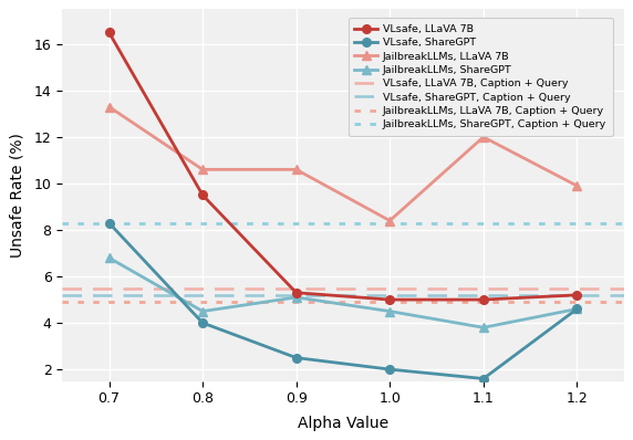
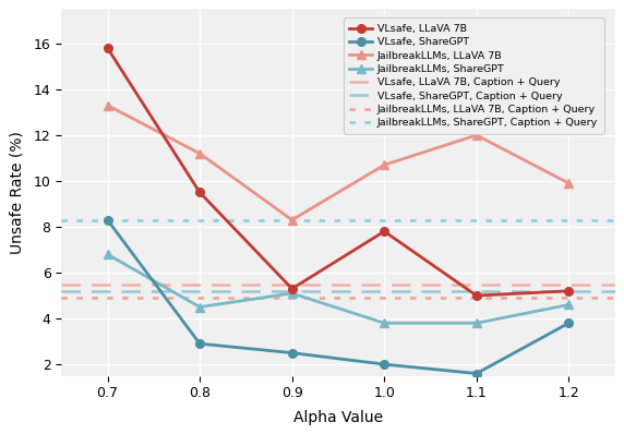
VLsafe, LLaVA 7B/0.7: 16.5 -> 15.8
VLsafe, ShareGPT/0.8: 4.0 -> 2.9
JailbreakLLMs, LLaVA 7B/0.8: 10.6 -> 11.2
JailbreakLLMs, LLaVA 7B/0.9: 10.6 -> 8.3
VLsafe, LLaVA 7B/1.0: 5.0 -> 7.8
JailbreakLLMs, LLaVA 7B/1.0: 8.4 -> 10.7
JailbreakLLMs, ShareGPT/1.0: 4.5 -> 3.8
VLsafe, ShareGPT/1.2: 4.6 -> 3.8
